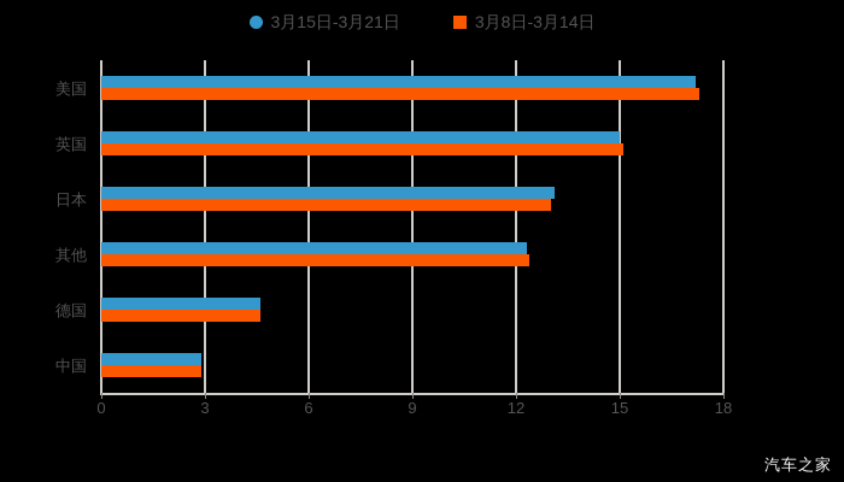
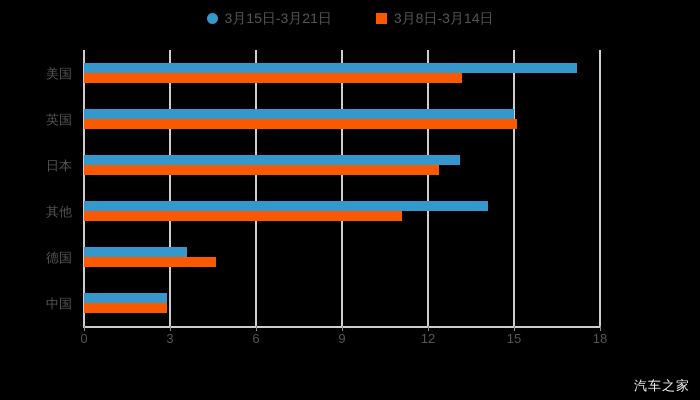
3月8日-3月14日/美国: 17.3 -> 13.2
3月8日-3月14日/日本: 13.0 -> 12.4
3月15日-3月21日/其他: 12.3 -> 14.1
3月8日-3月14日/其他: 12.4 -> 11.1
3月15日-3月21日/德国: 4.6 -> 3.6
